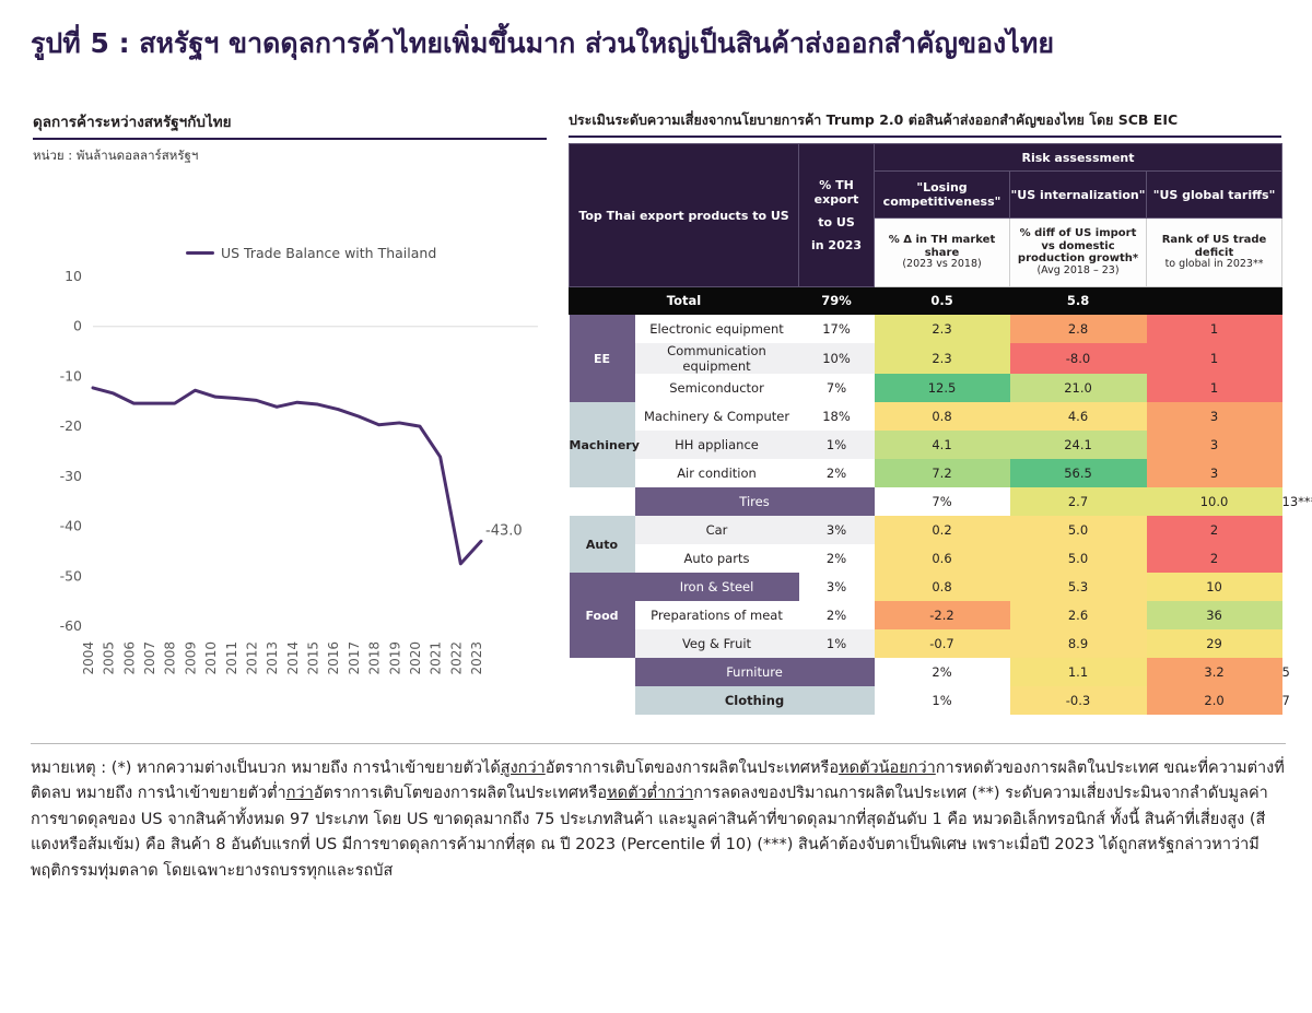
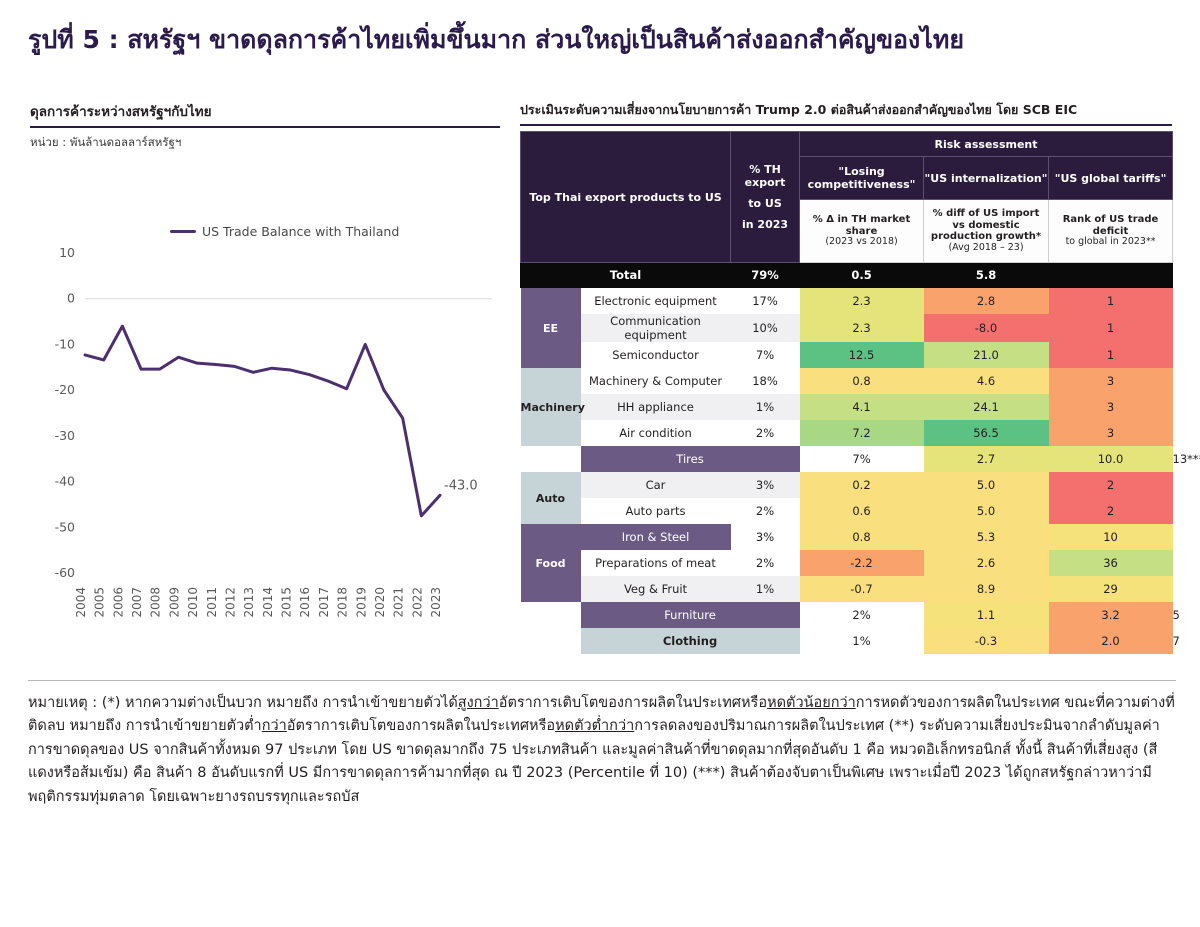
2006: -15 -> -6
2019: -19 -> -10
